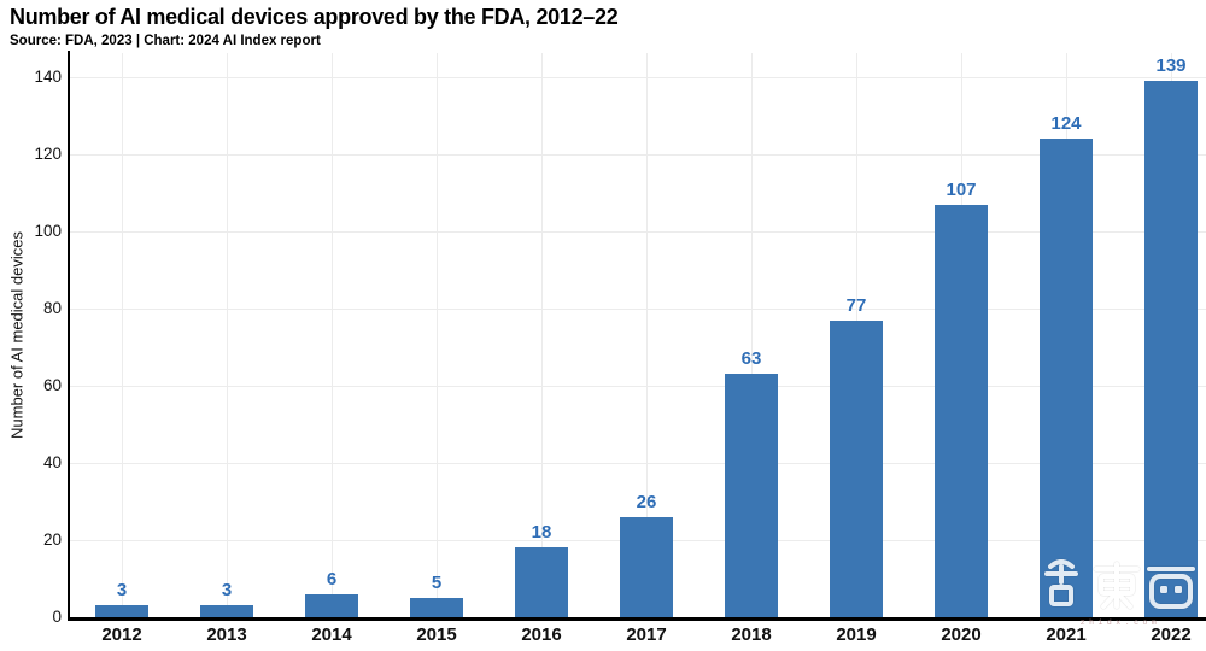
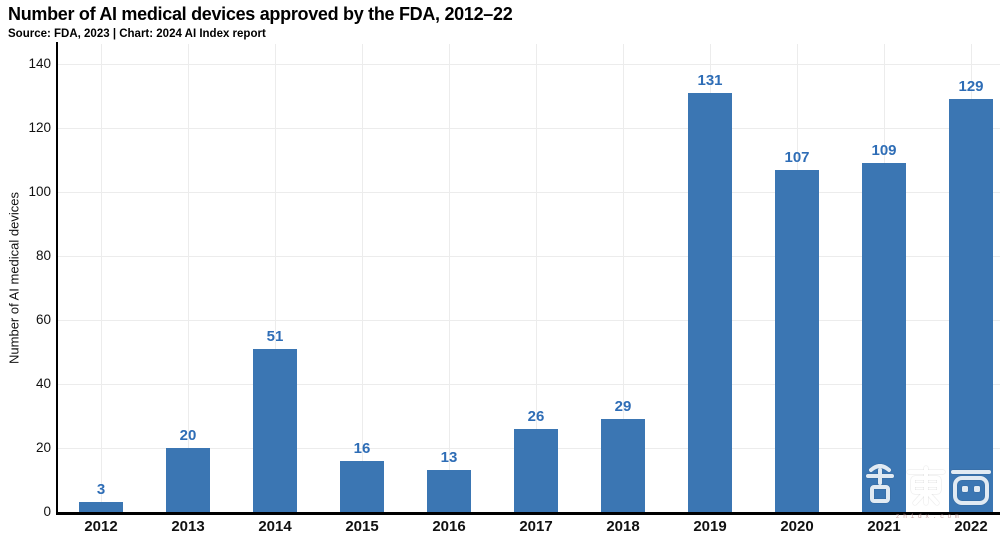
2013: 3 -> 20
2014: 6 -> 51
2015: 5 -> 16
2016: 18 -> 13
2018: 63 -> 29
2019: 77 -> 131
2021: 124 -> 109
2022: 139 -> 129
